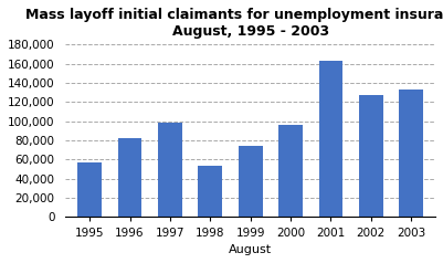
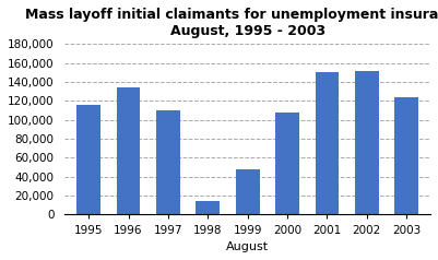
1995: 57,000 -> 116,000
1996: 82,000 -> 134,000
1997: 99,000 -> 110,000
1998: 53,000 -> 14,000
1999: 74,000 -> 48,000
2000: 96,000 -> 108,000
2001: 163,000 -> 150,000
2002: 127,000 -> 152,000
2003: 133,000 -> 124,000
